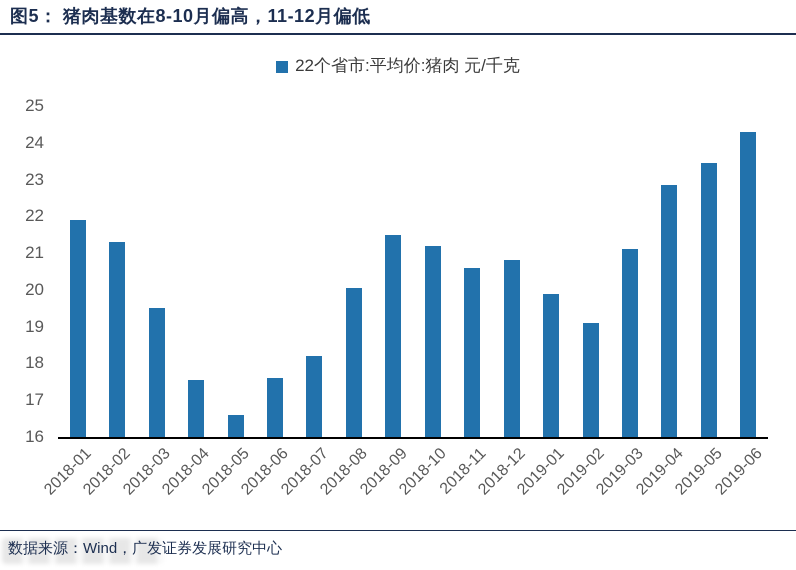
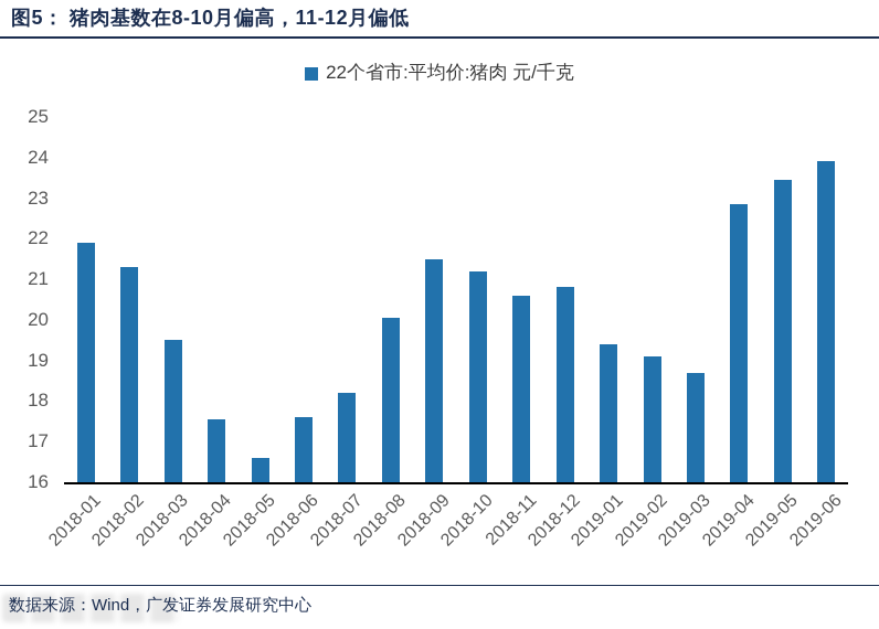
2019-01: 19.9 -> 19.4
2019-03: 21.1 -> 18.7
2019-06: 24.3 -> 23.9
